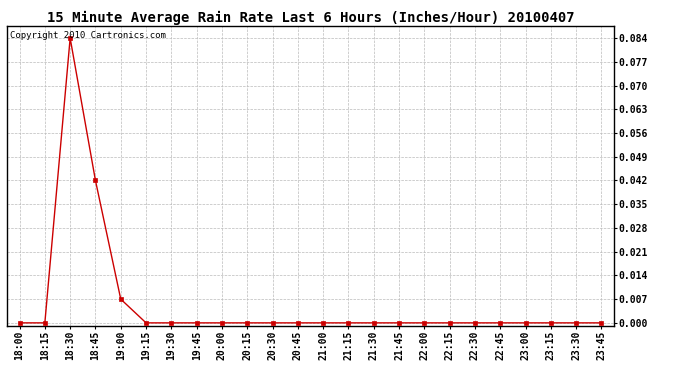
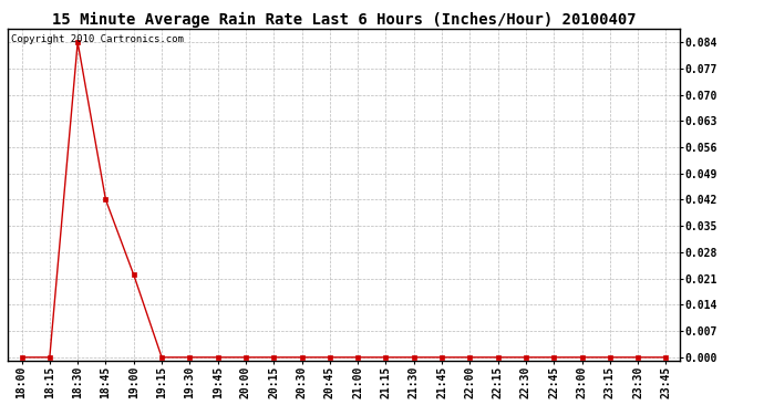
19:00: 0.007 -> 0.022
